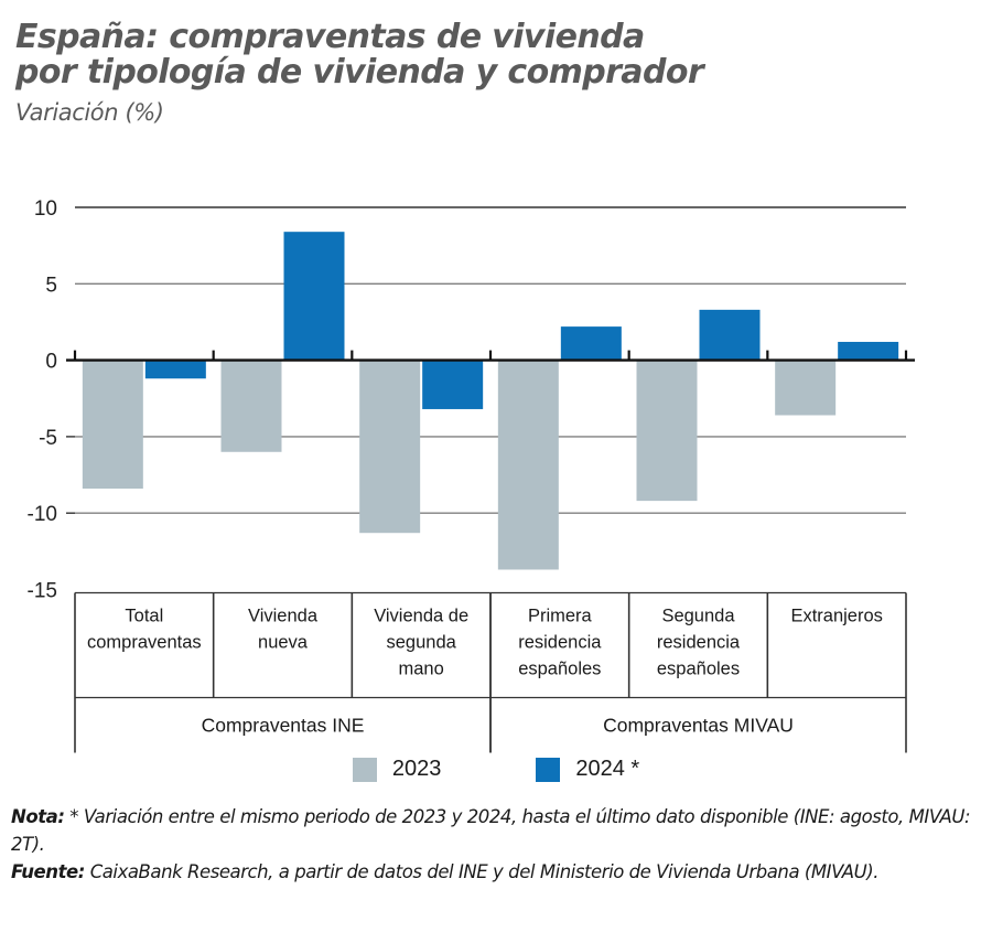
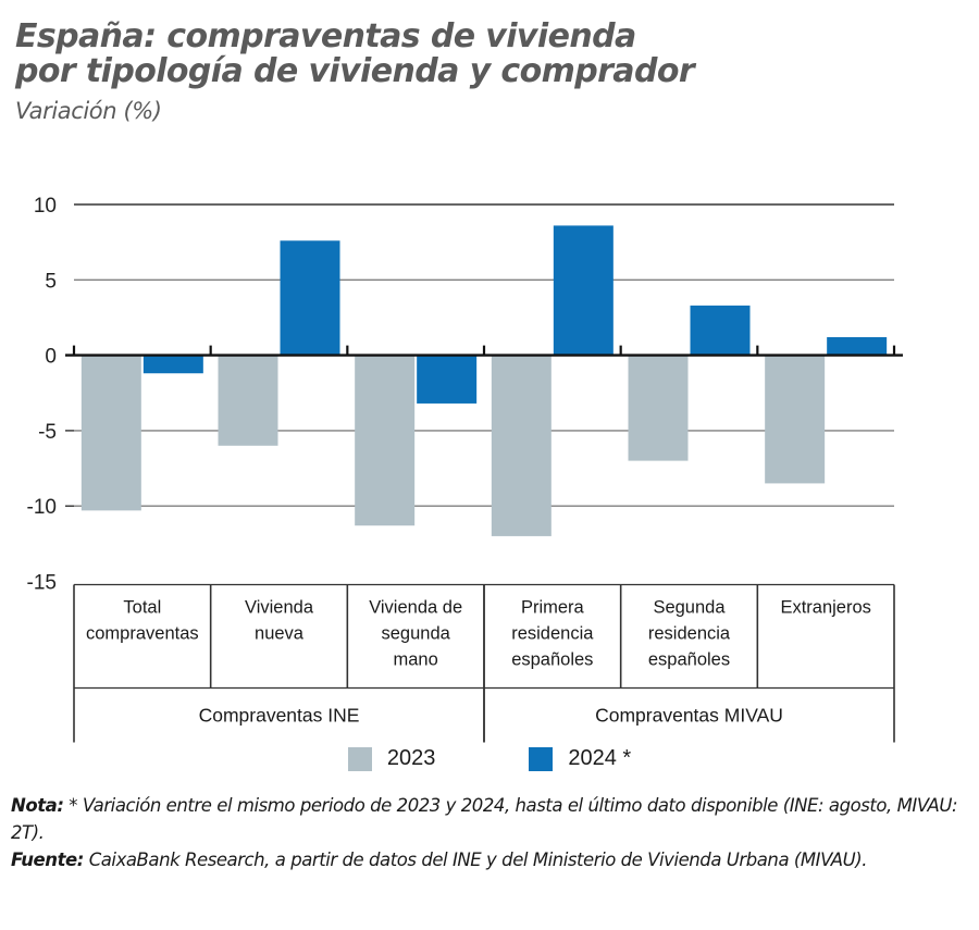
2023/Total compraventas: -8.4 -> -10.3
2024 */Vivienda nueva: 8.4 -> 7.6
2023/Primera residencia españoles: -13.7 -> -12.0
2024 */Primera residencia españoles: 2.2 -> 8.6
2023/Segunda residencia españoles: -9.2 -> -7.0
2023/Extranjeros: -3.6 -> -8.5
